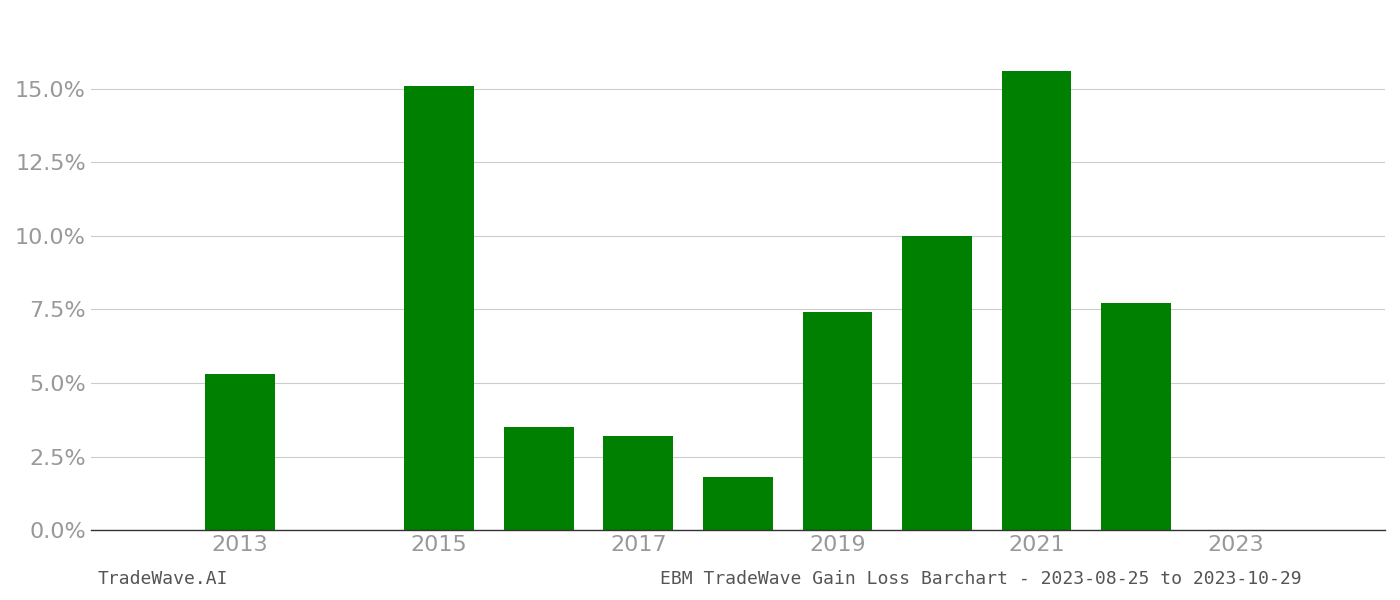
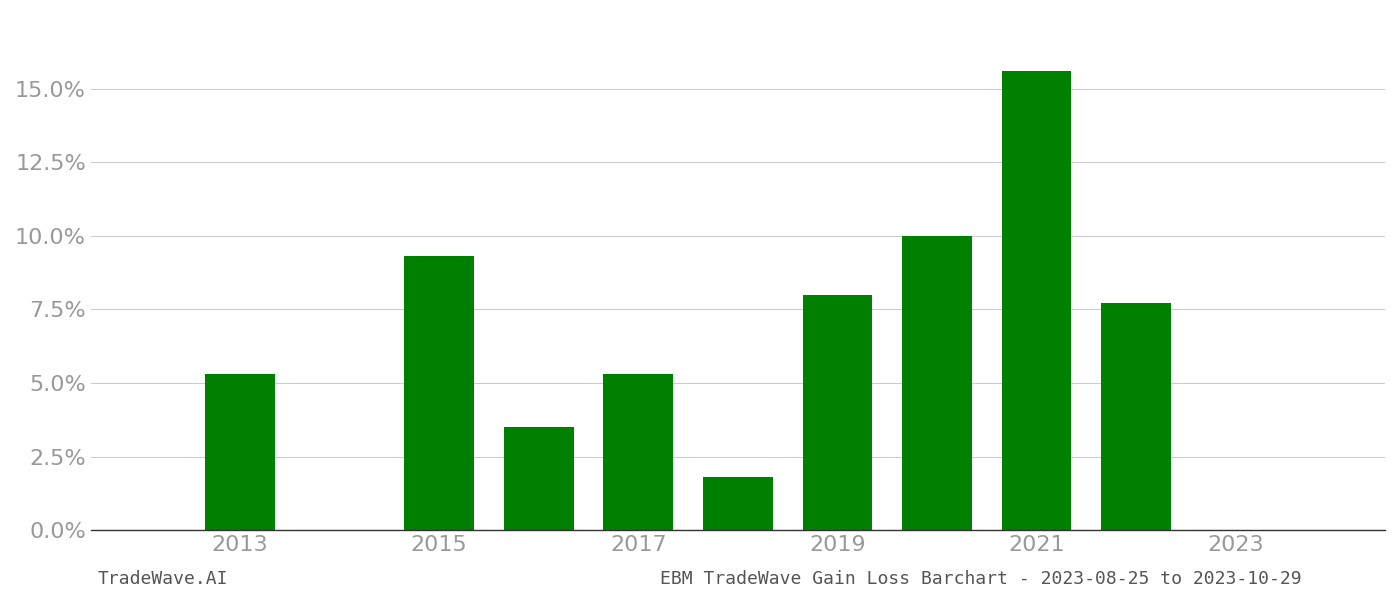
2015: 15.1% -> 9.3%
2017: 3.2% -> 5.3%
2019: 7.4% -> 8.0%
